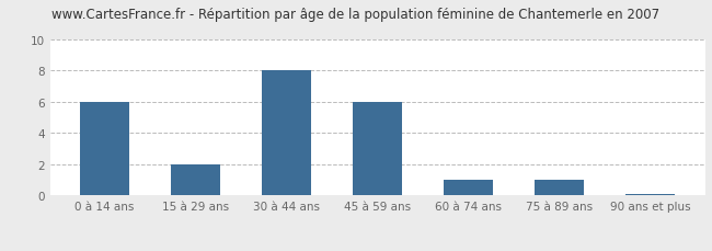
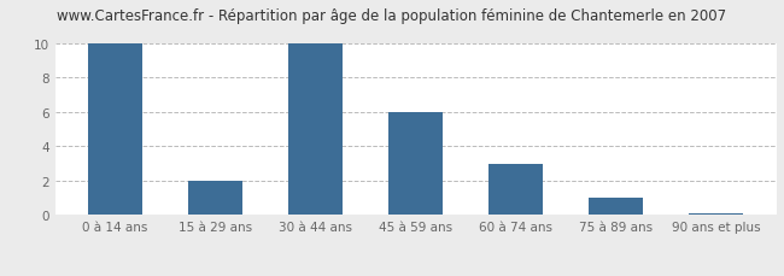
0 à 14 ans: 6.0 -> 10.0
30 à 44 ans: 8.0 -> 10.0
60 à 74 ans: 1.0 -> 3.0
